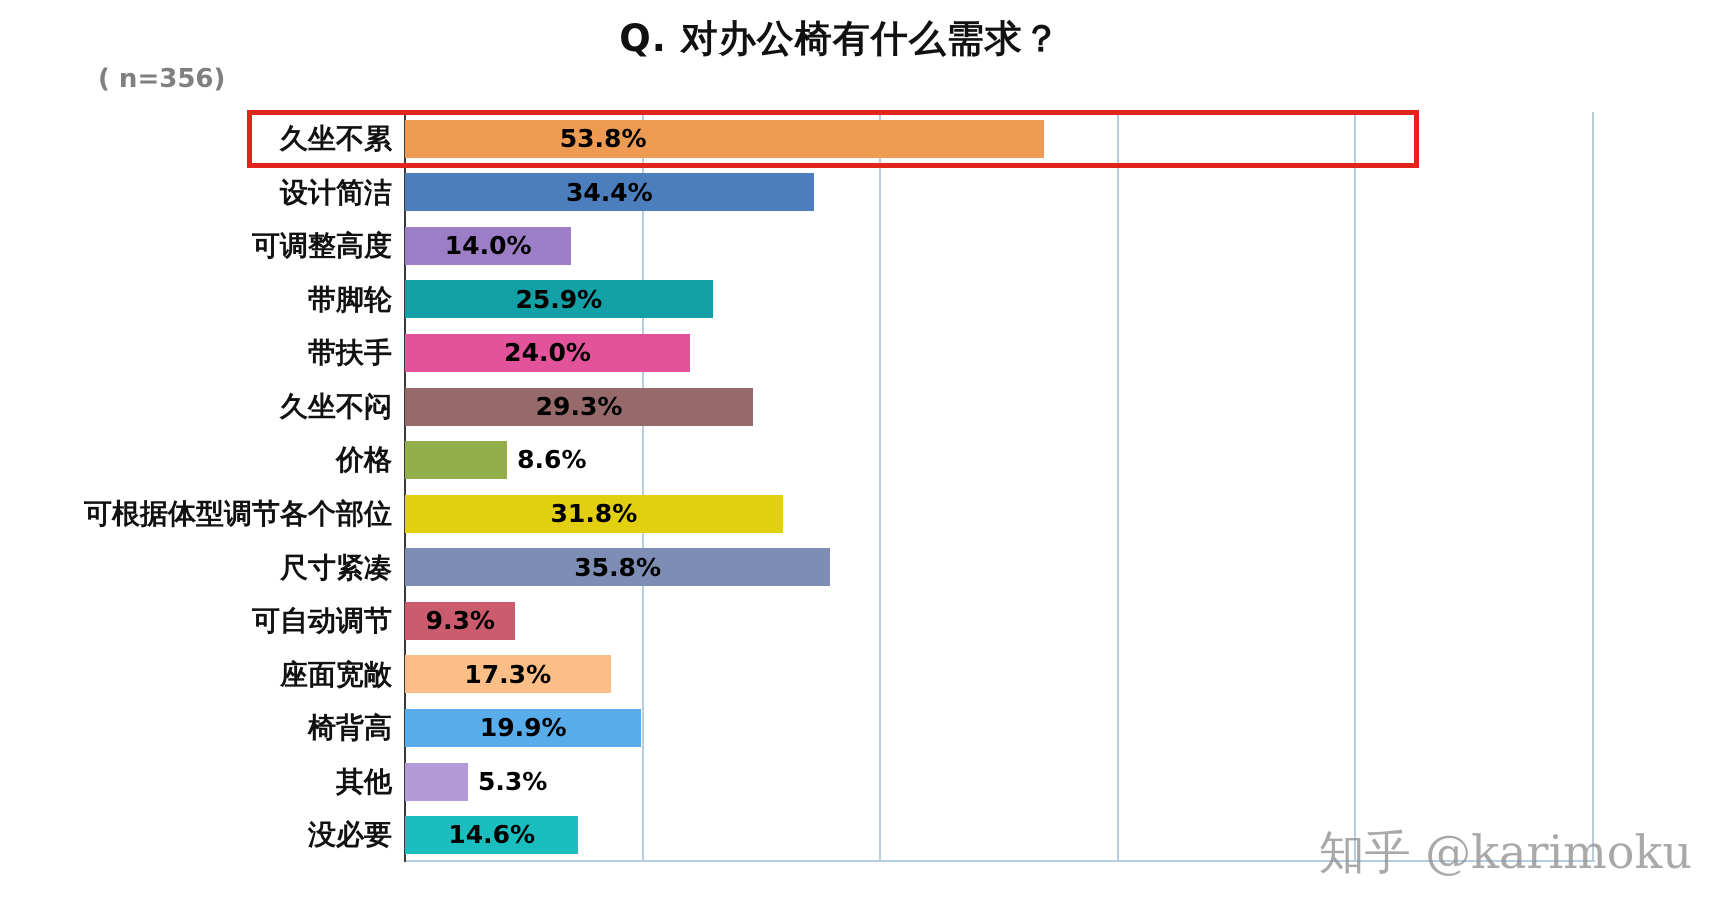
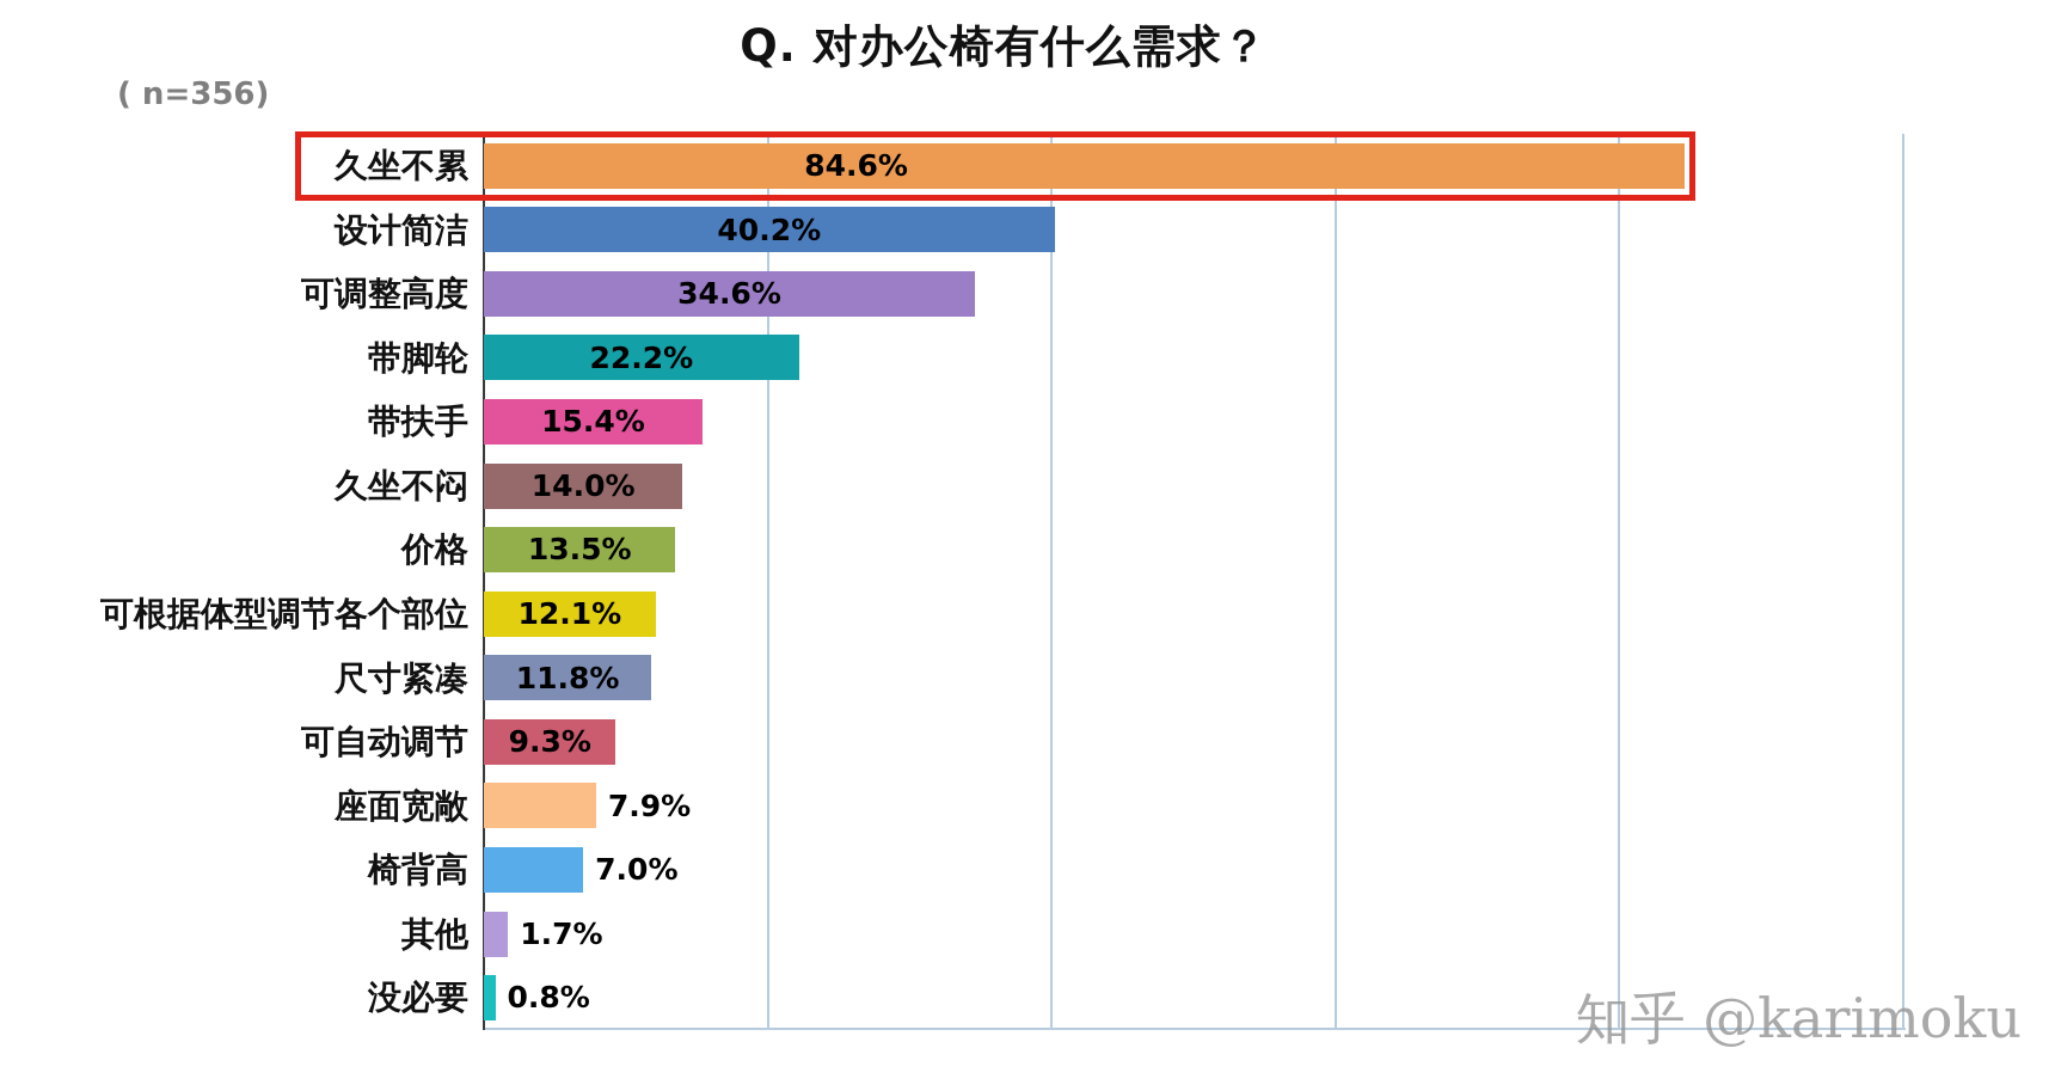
久坐不累: 53.8% -> 84.6%
设计简洁: 34.4% -> 40.2%
可调整高度: 14.0% -> 34.6%
带脚轮: 25.9% -> 22.2%
带扶手: 24.0% -> 15.4%
久坐不闷: 29.3% -> 14.0%
价格: 8.6% -> 13.5%
可根据体型调节各个部位: 31.8% -> 12.1%
尺寸紧凑: 35.8% -> 11.8%
座面宽敞: 17.3% -> 7.9%
椅背高: 19.9% -> 7.0%
其他: 5.3% -> 1.7%
没必要: 14.6% -> 0.8%
